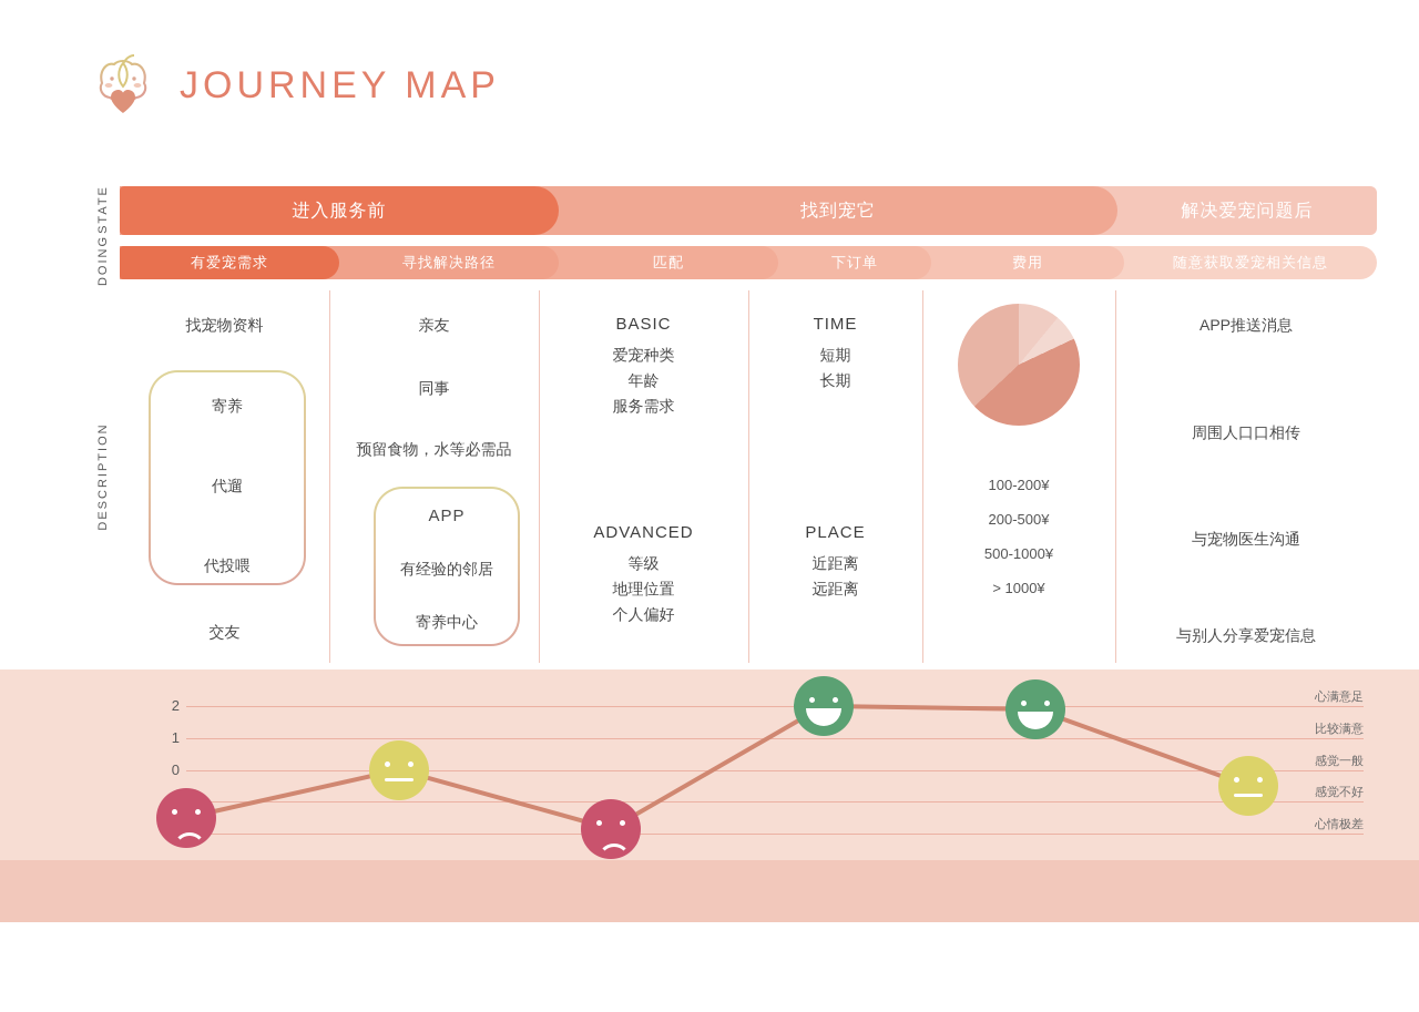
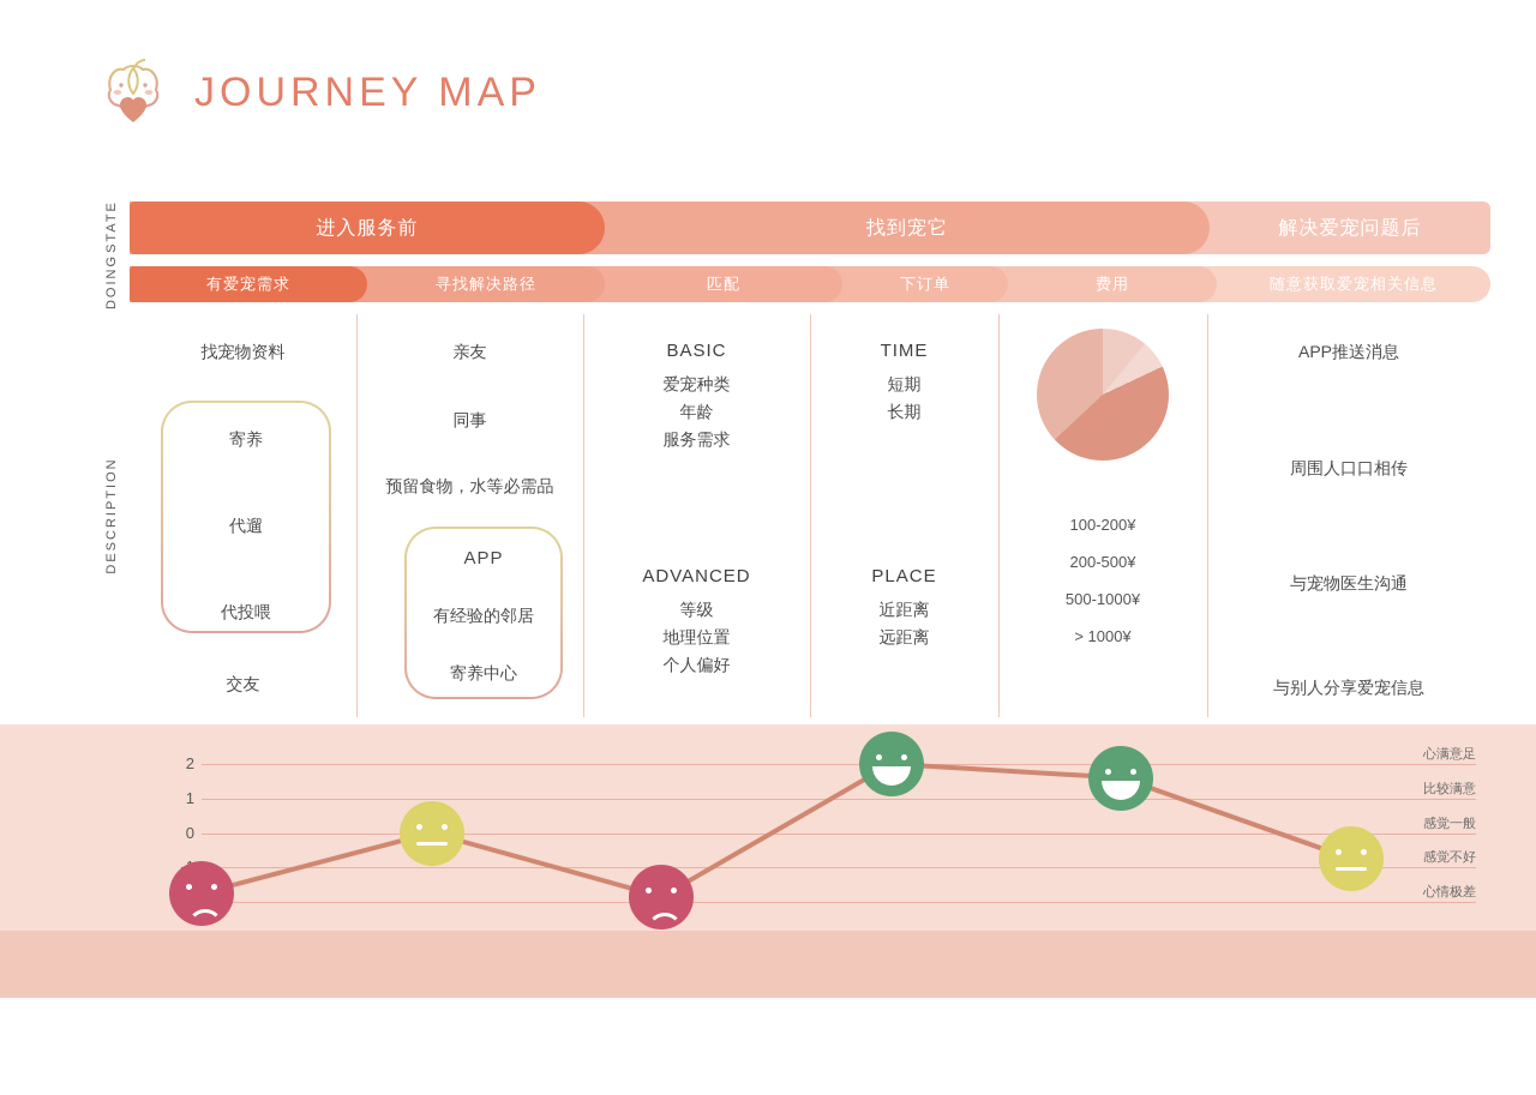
有爱宠需求: -1.5 -> -1.8
费用: 1.9 -> 1.6
随意获取爱宠相关信息: -0.5 -> -0.8
